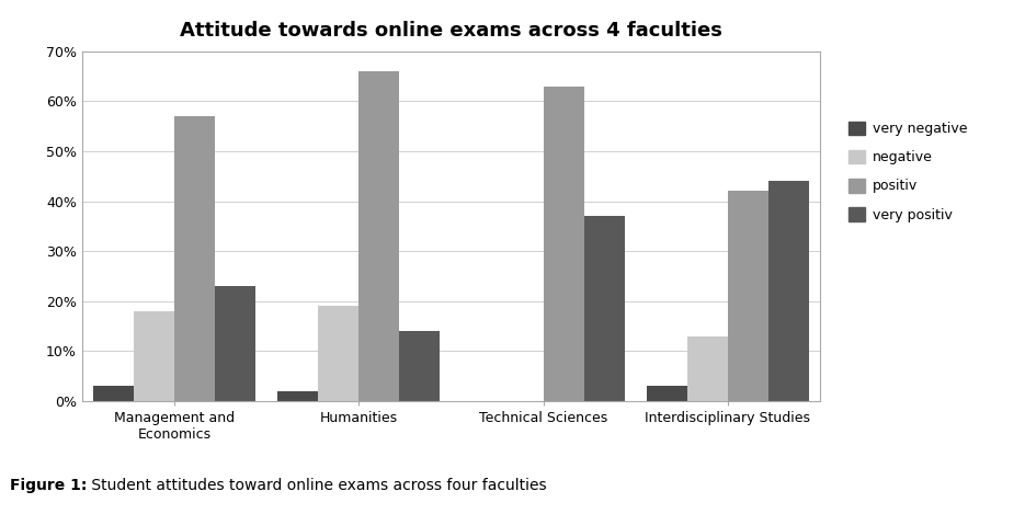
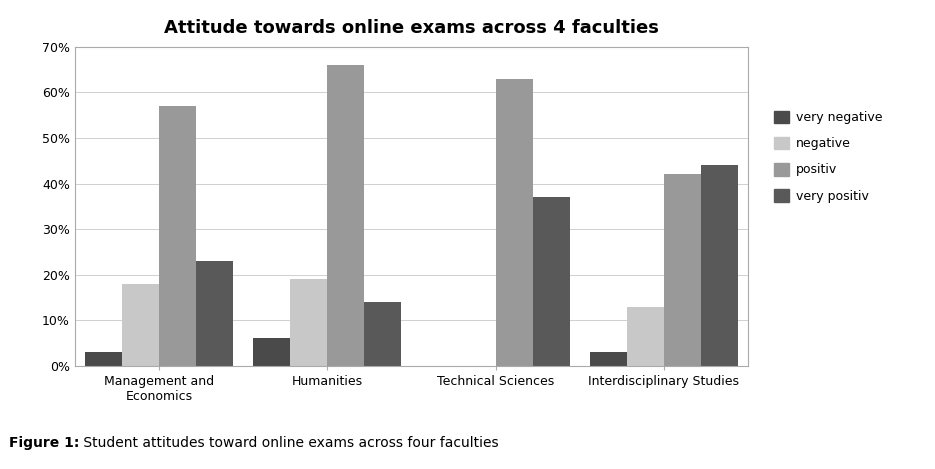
very negative/Humanities: 2% -> 6%
